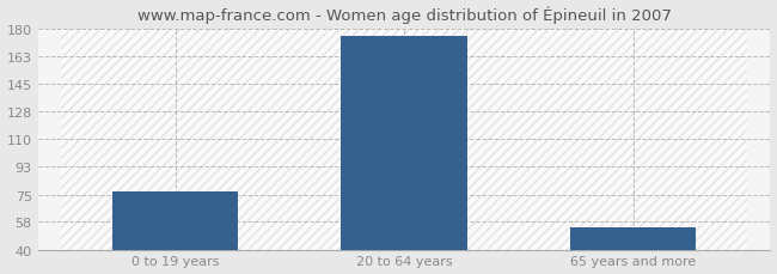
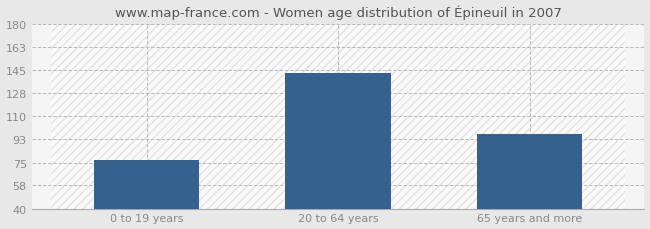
20 to 64 years: 176 -> 143
65 years and more: 54 -> 97
